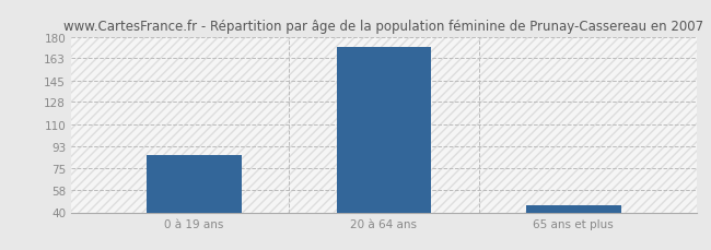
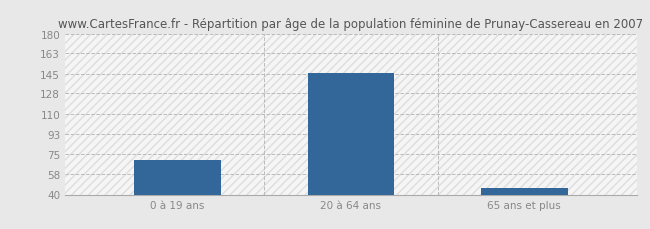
0 à 19 ans: 86 -> 70
20 à 64 ans: 172 -> 146
